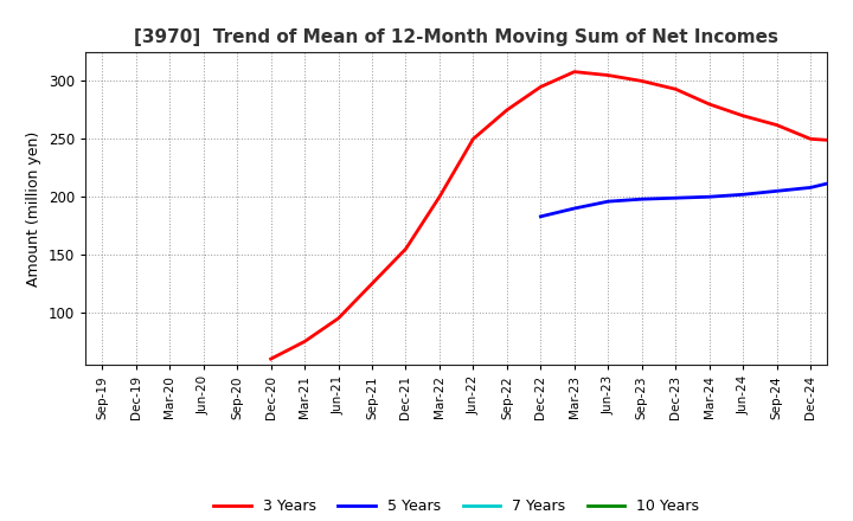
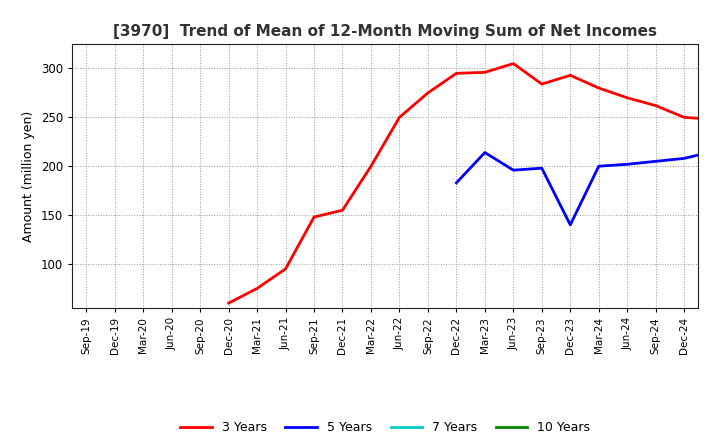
3 Years/Sep-21: 125 -> 148
3 Years/Mar-23: 308 -> 296
5 Years/Mar-23: 190 -> 214
3 Years/Sep-23: 300 -> 284
5 Years/Dec-23: 199 -> 140
